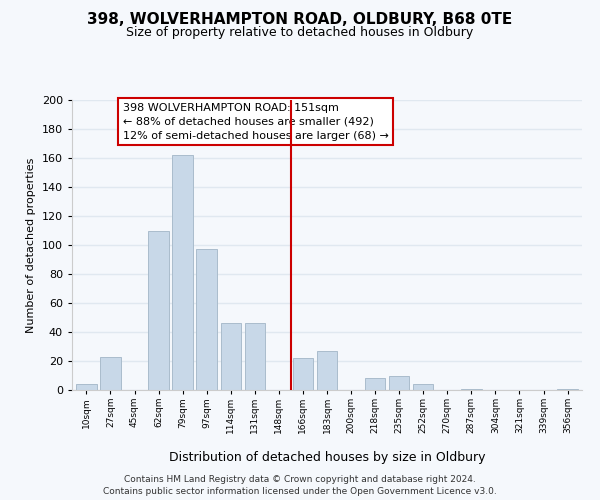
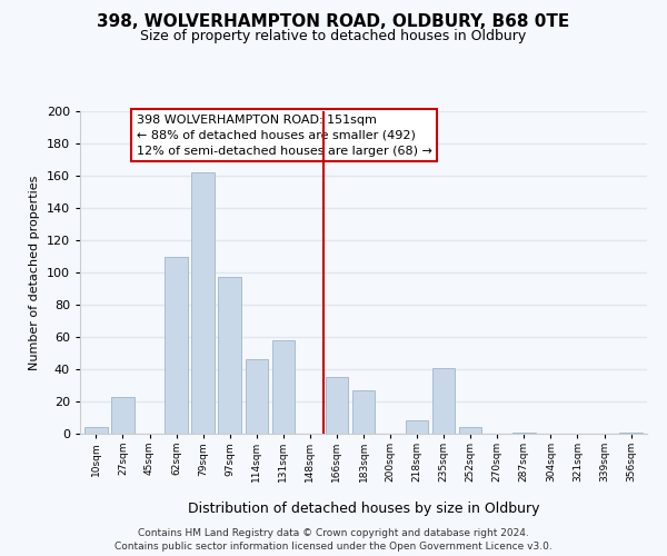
131sqm: 46 -> 58
166sqm: 22 -> 35
235sqm: 10 -> 41
